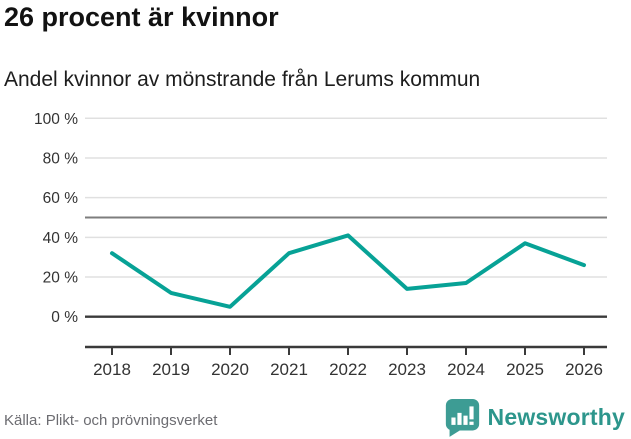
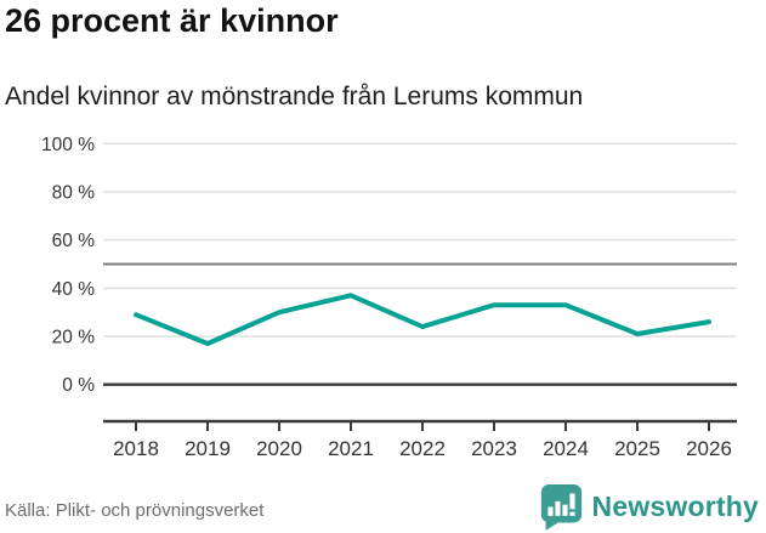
2018: 32% -> 29%
2019: 12% -> 17%
2020: 5% -> 30%
2021: 32% -> 37%
2022: 41% -> 24%
2023: 14% -> 33%
2024: 17% -> 33%
2025: 37% -> 21%
